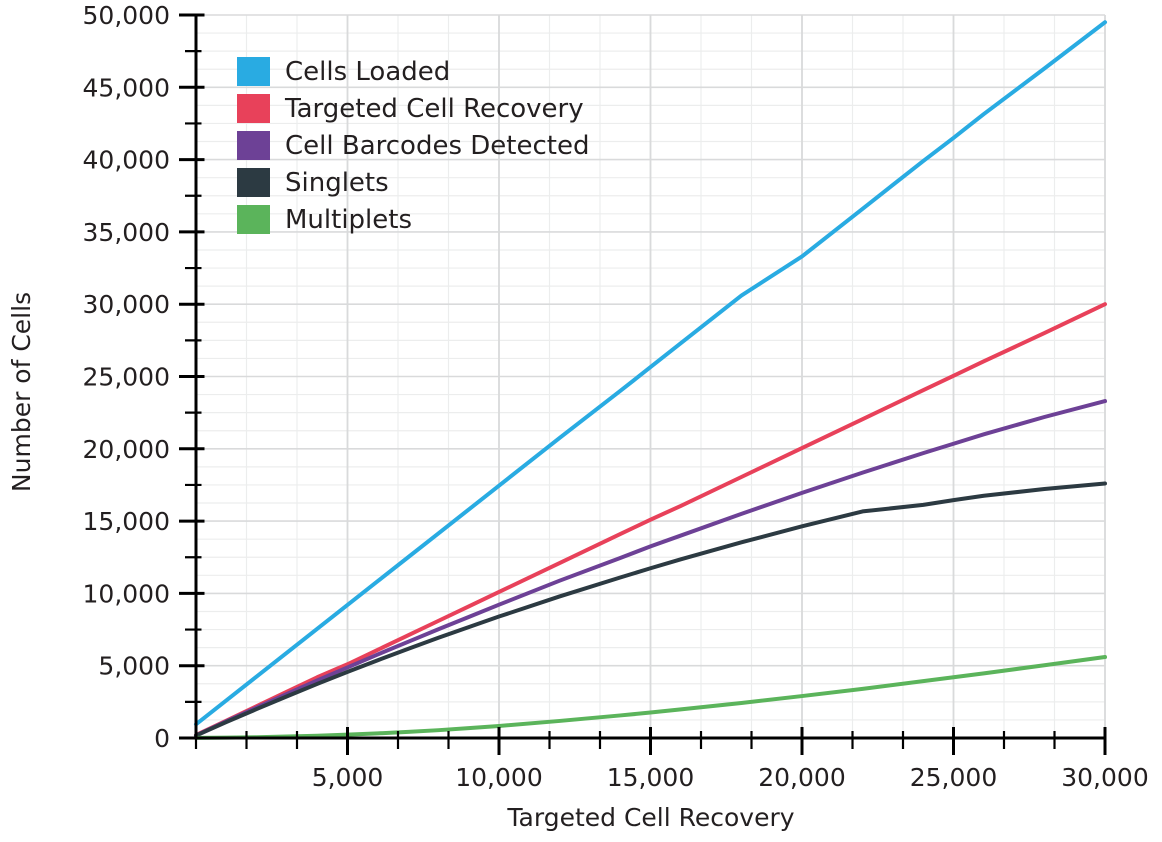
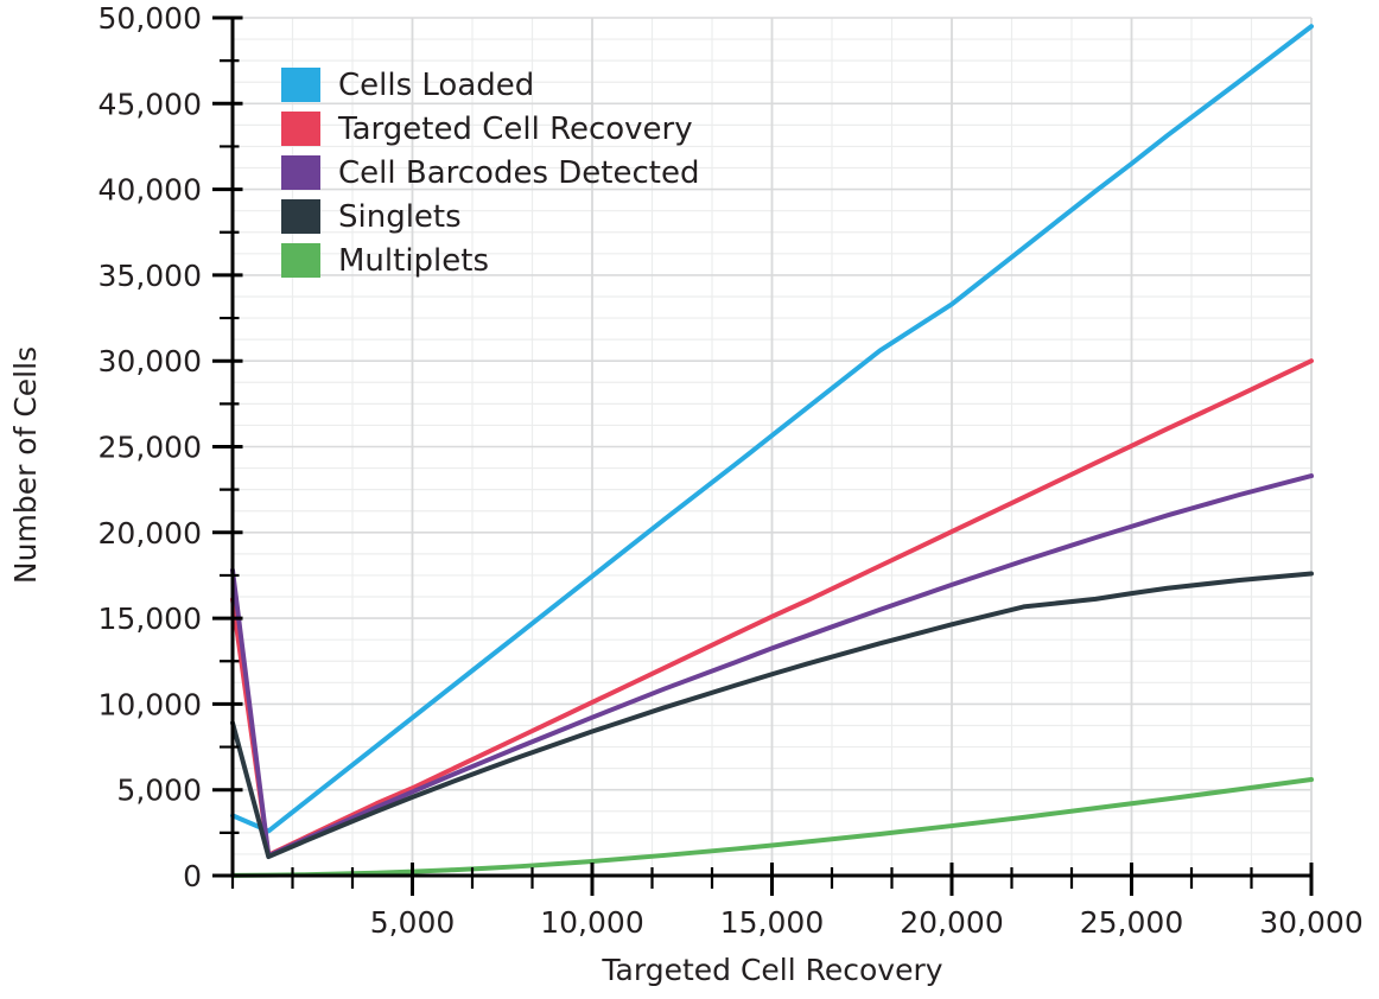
Cells Loaded/0: 1000 -> 3500
Targeted Cell Recovery/0: 200 -> 16100
Cell Barcodes Detected/0: 200 -> 17800
Singlets/0: 200 -> 8900
